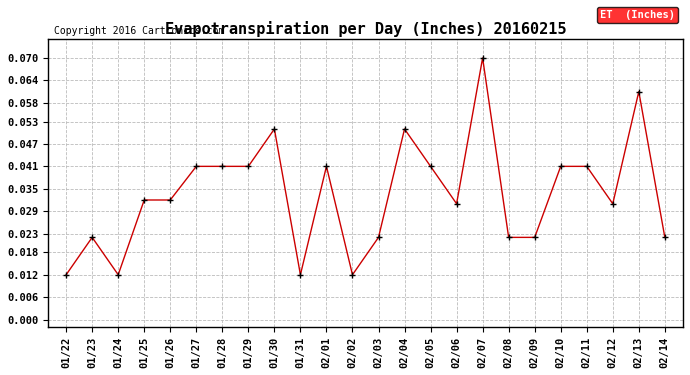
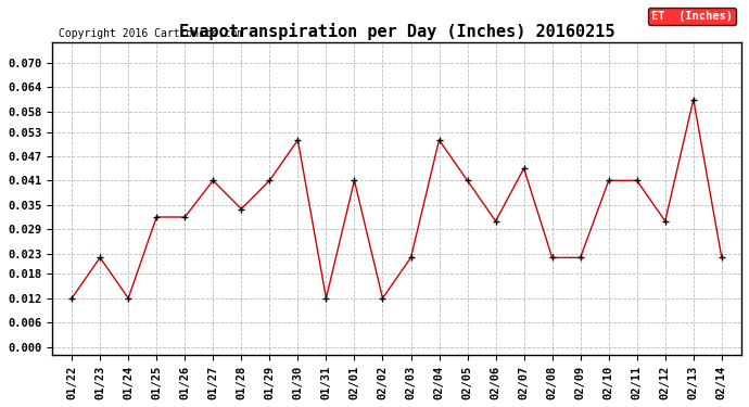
01/28: 0.041 -> 0.034
02/07: 0.070 -> 0.044
